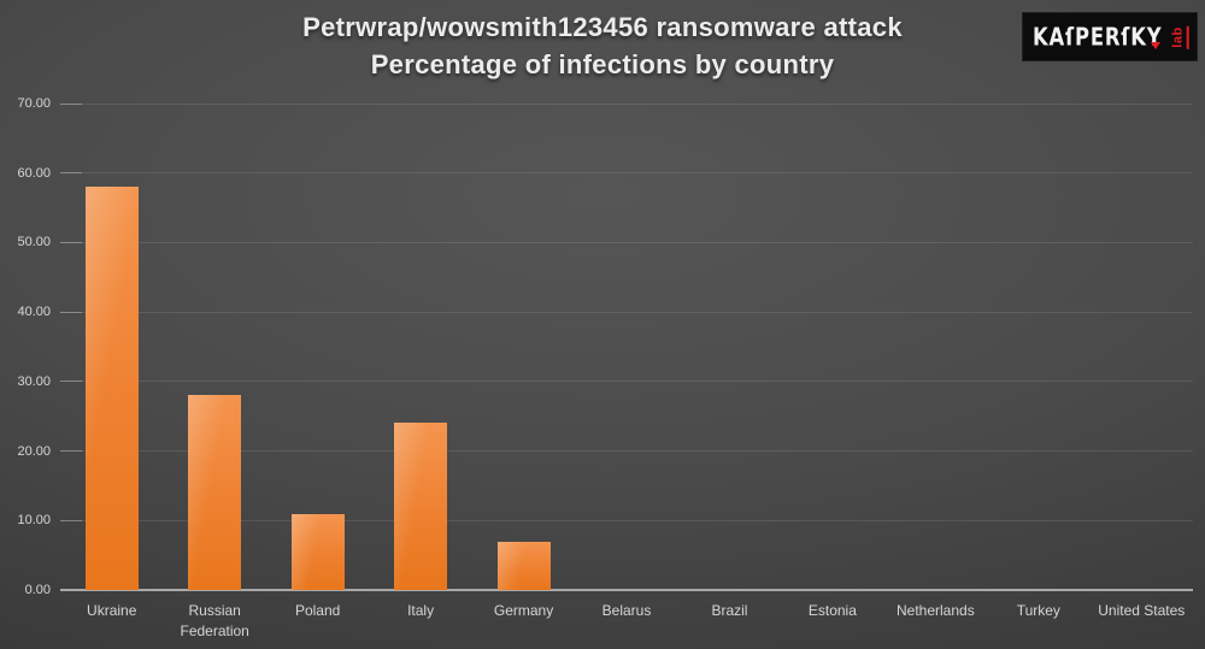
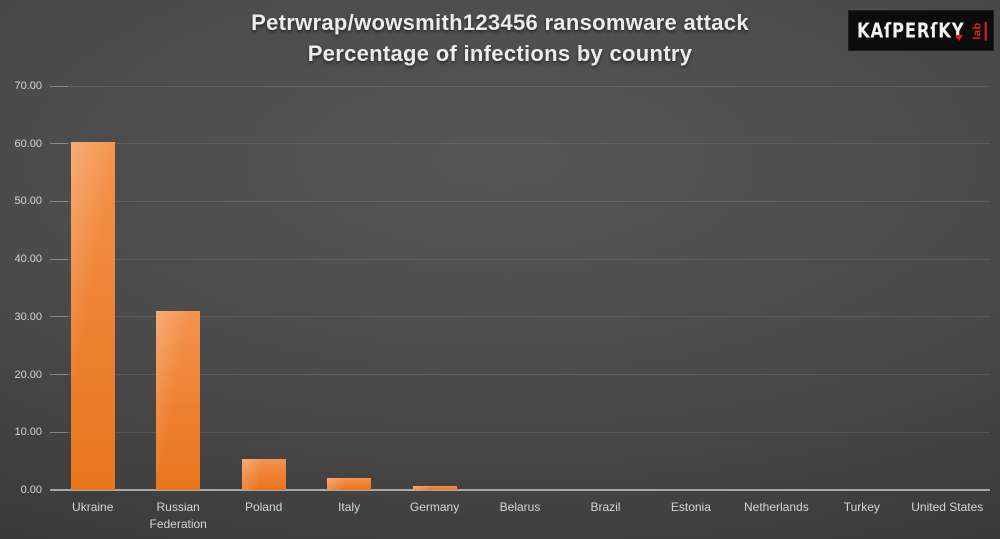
Ukraine: 58 -> 60
Russian Federation: 28 -> 31
Poland: 11 -> 5
Italy: 24 -> 2
Germany: 7 -> 1
